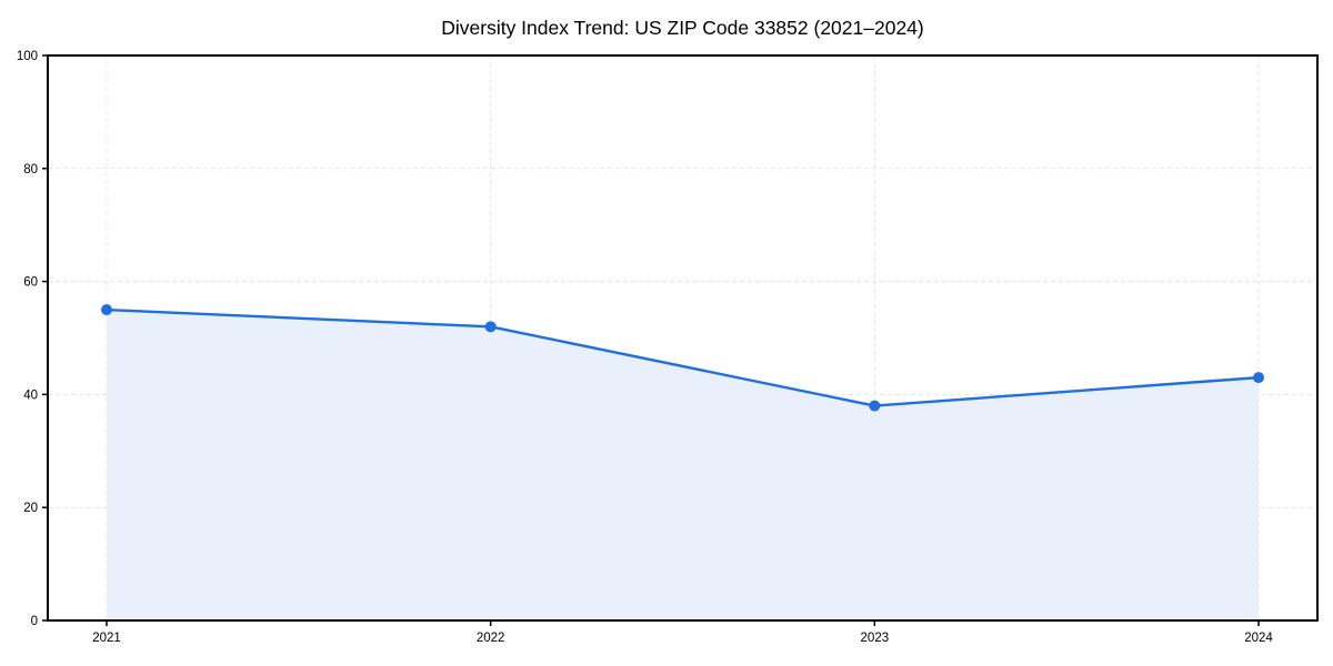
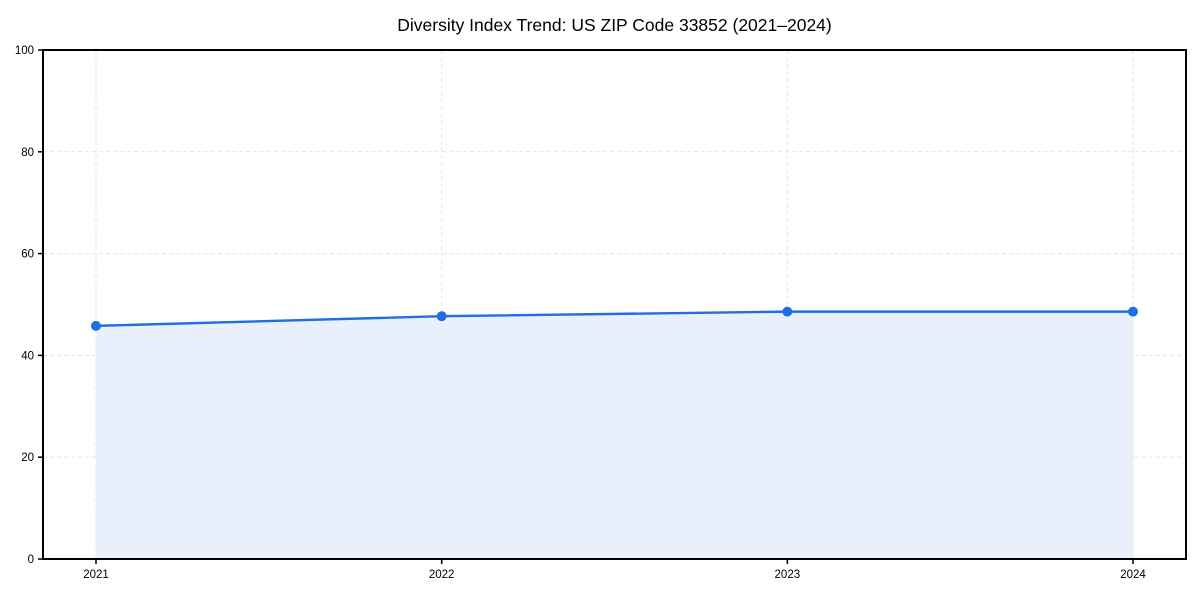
2021: 55 -> 46
2022: 52 -> 48
2023: 38 -> 49
2024: 43 -> 49
